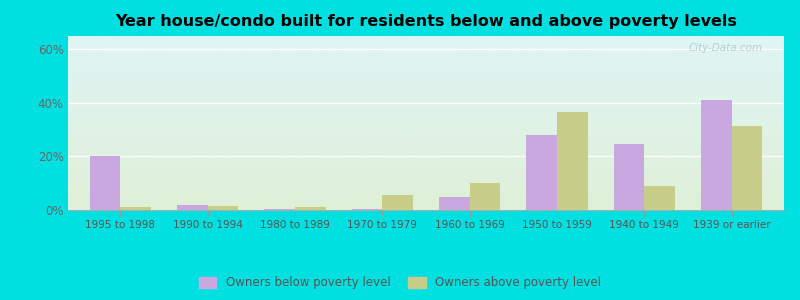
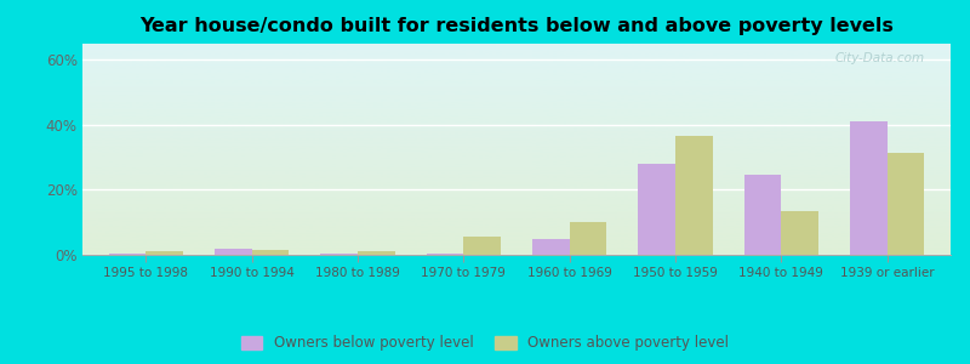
Owners below poverty level/1995 to 1998: 20.0% -> 0.5%
Owners above poverty level/1940 to 1949: 9.0% -> 13.5%
